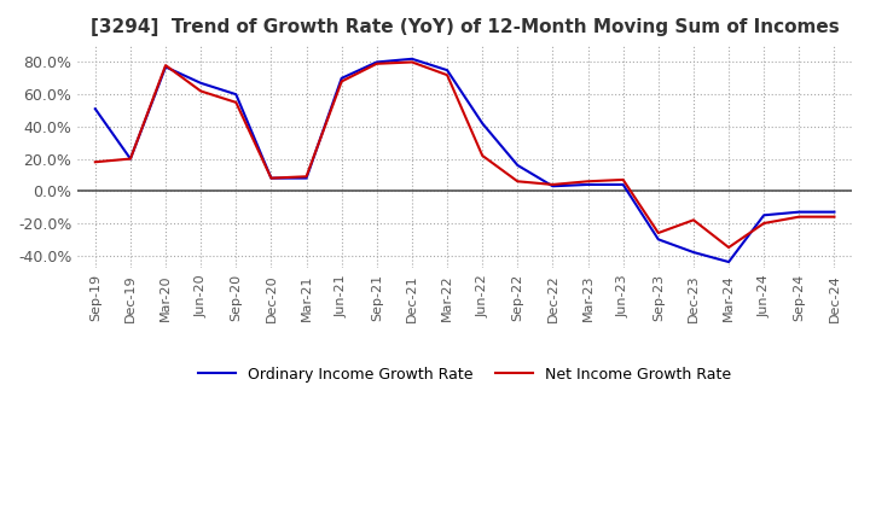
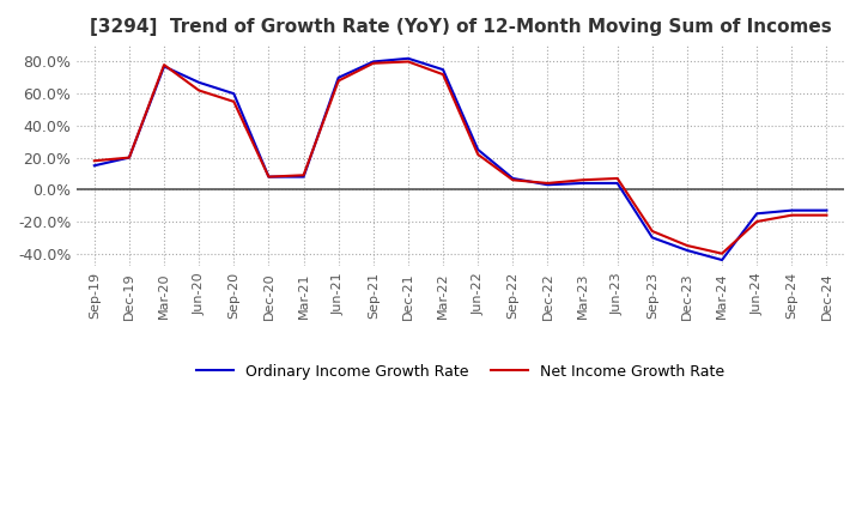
Ordinary Income Growth Rate/Sep-19: 51% -> 15%
Ordinary Income Growth Rate/Jun-22: 42% -> 25%
Ordinary Income Growth Rate/Sep-22: 16% -> 7%
Net Income Growth Rate/Dec-23: -18% -> -35%
Net Income Growth Rate/Mar-24: -35% -> -40%
